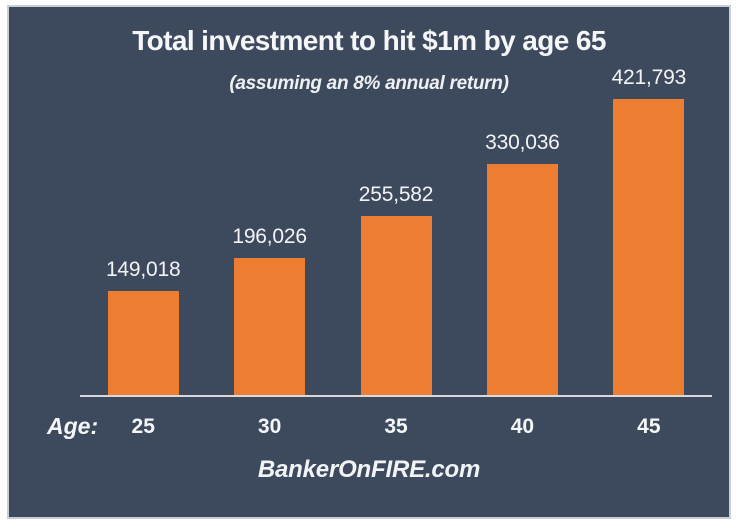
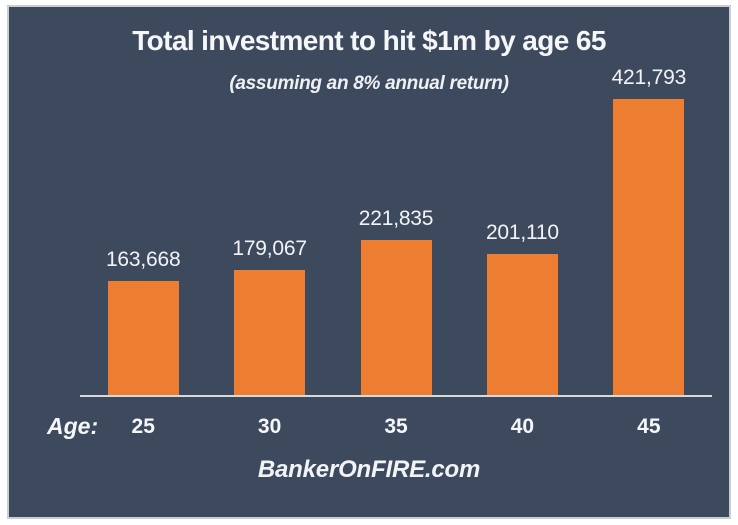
25: 149,018 -> 163,668
30: 196,026 -> 179,067
35: 255,582 -> 221,835
40: 330,036 -> 201,110
